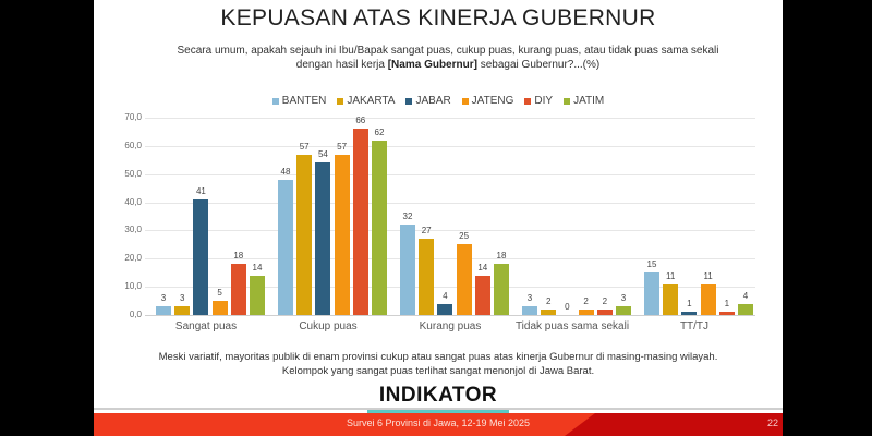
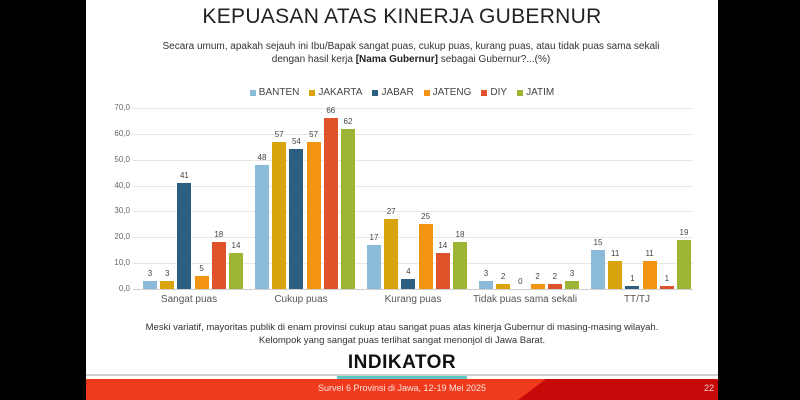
BANTEN/Kurang puas: 32 -> 17
JATIM/TT/TJ: 4 -> 19
